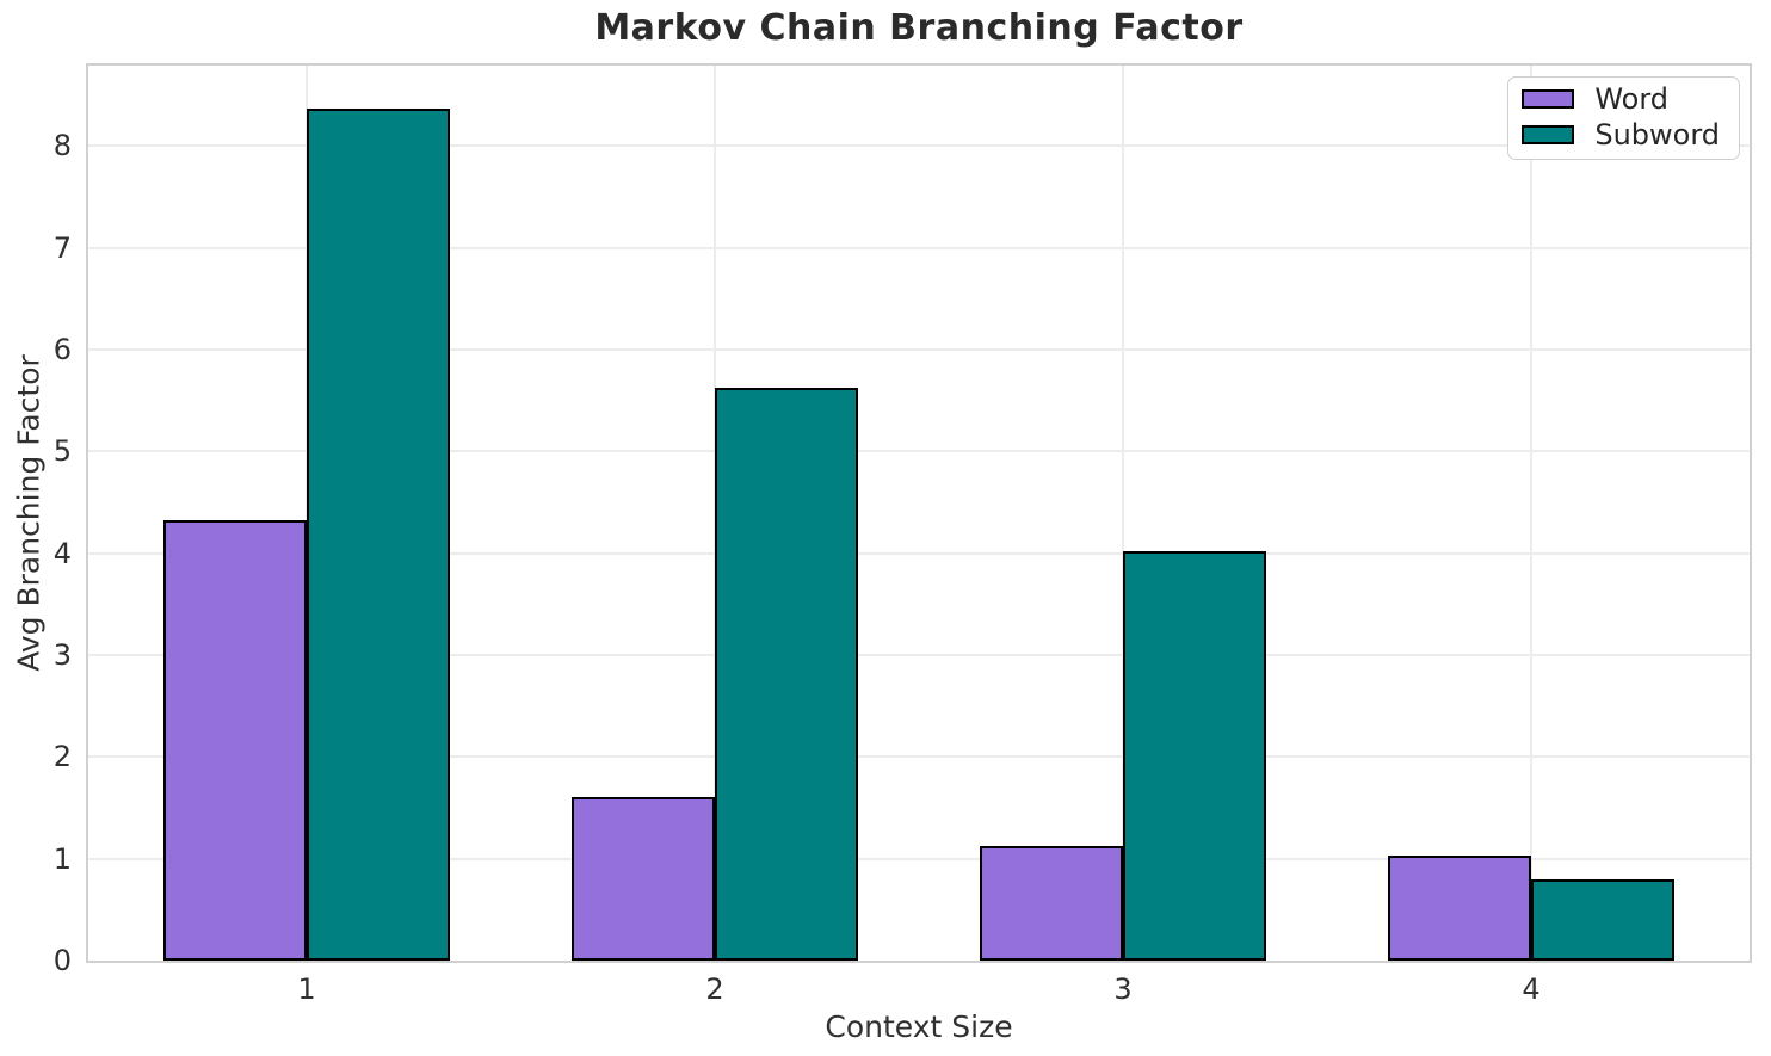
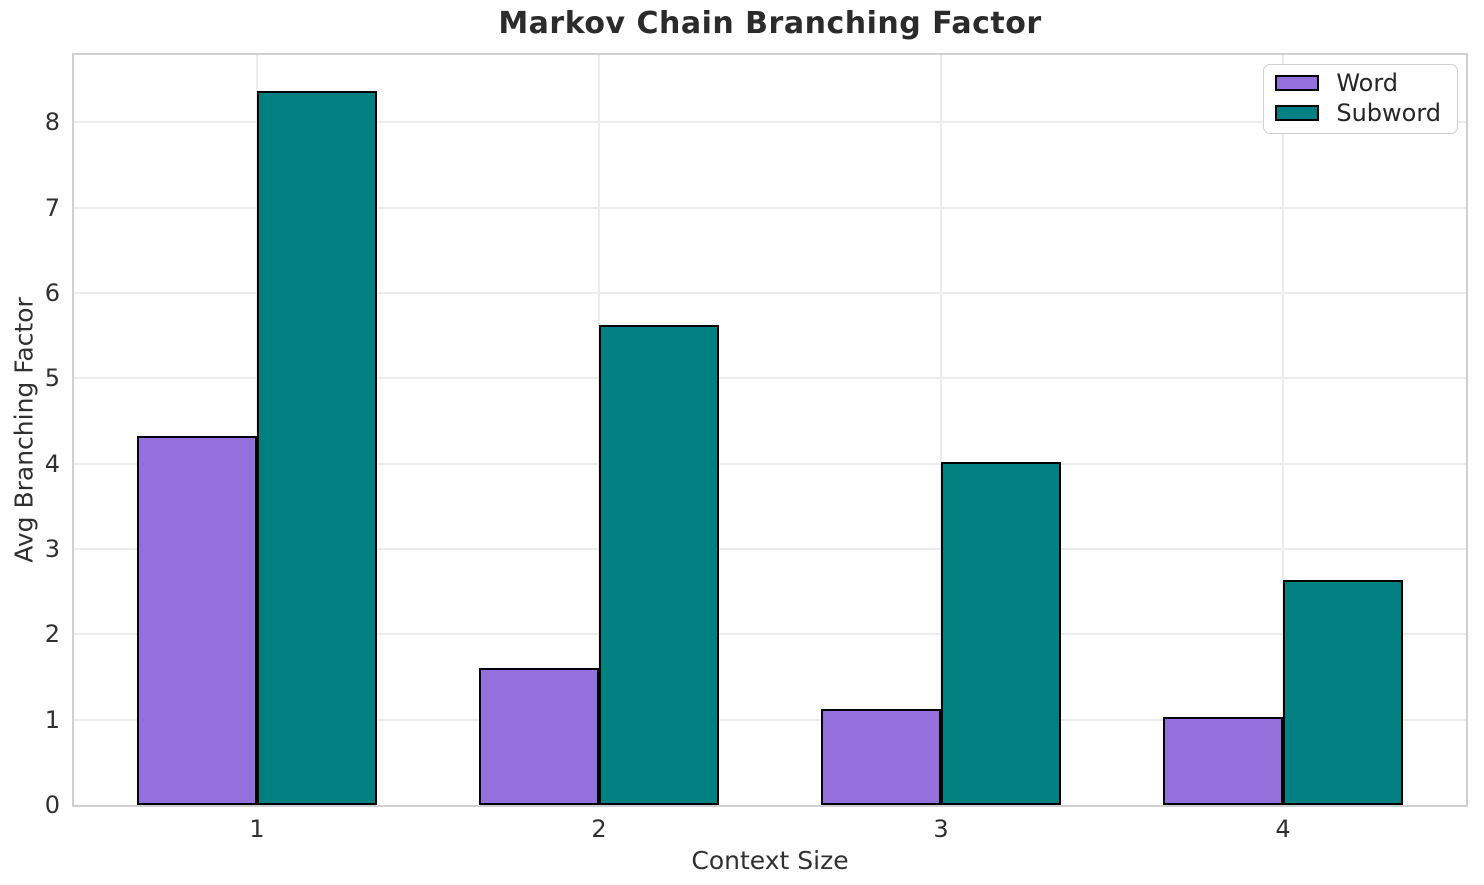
Subword/4: 0.8 -> 2.6
